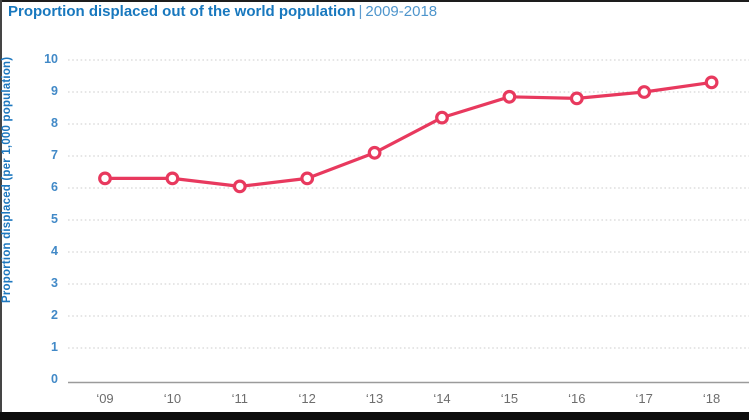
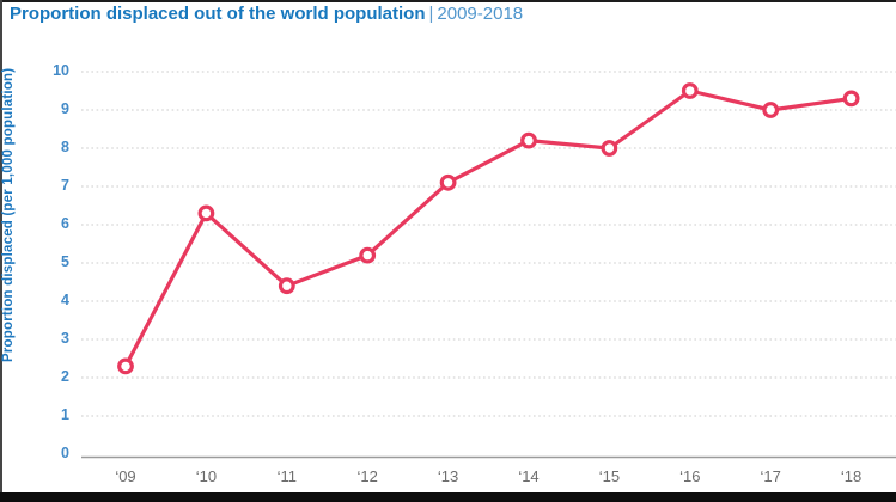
‘09: 6.3 -> 2.3
‘11: 6.0 -> 4.4
‘12: 6.3 -> 5.2
‘15: 8.8 -> 8.0
‘16: 8.8 -> 9.5
